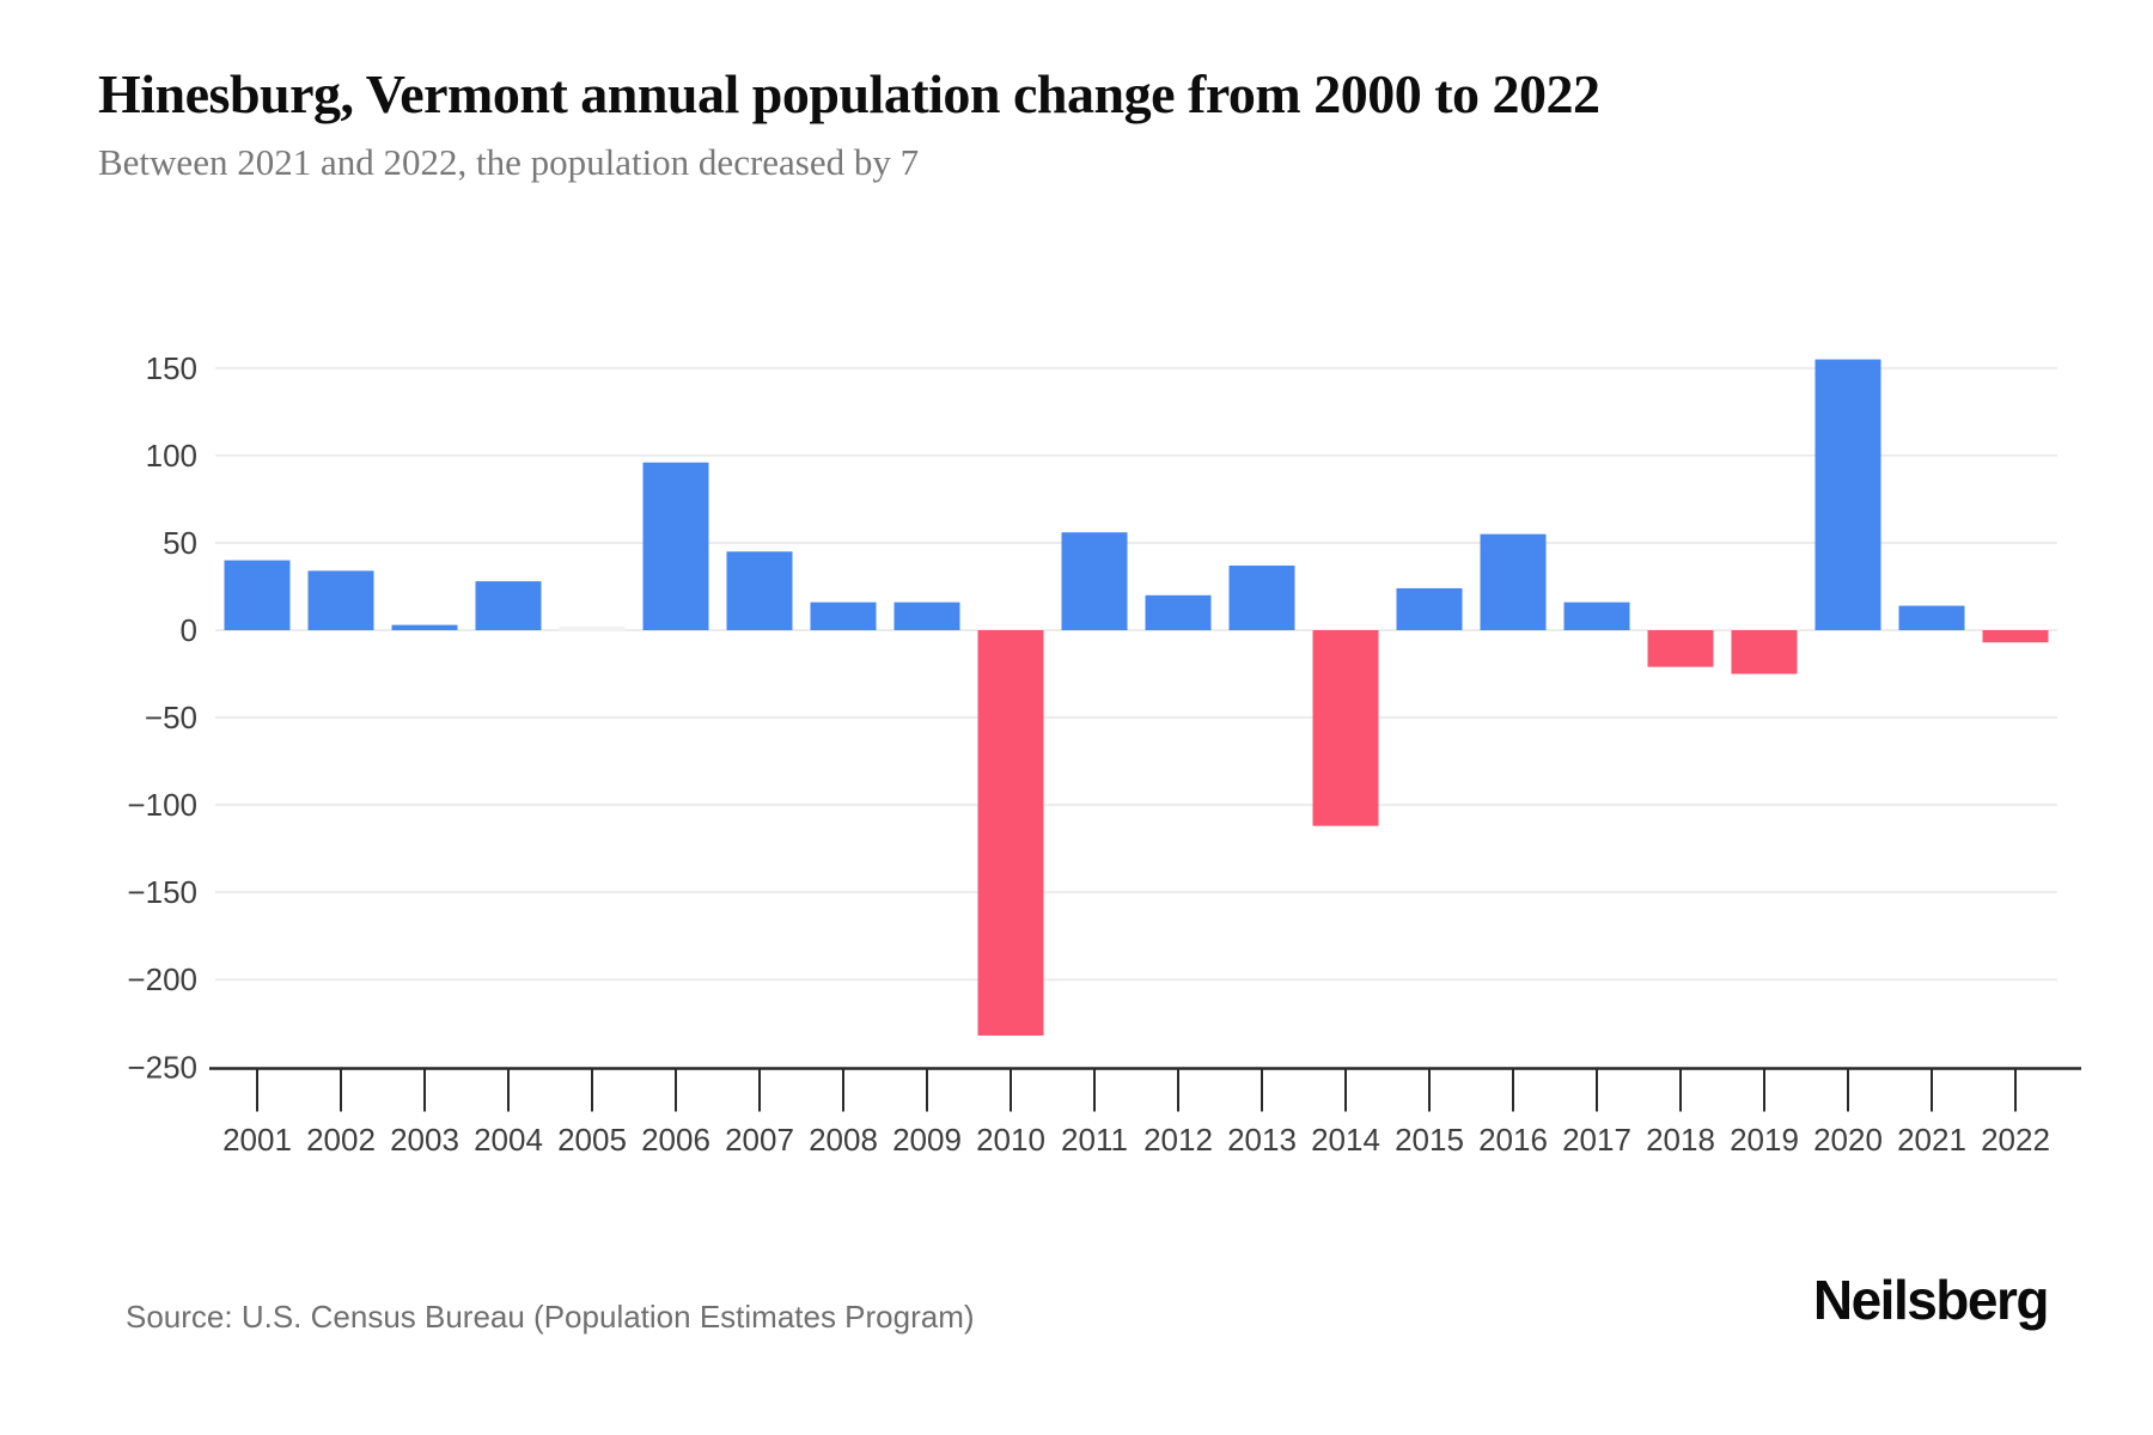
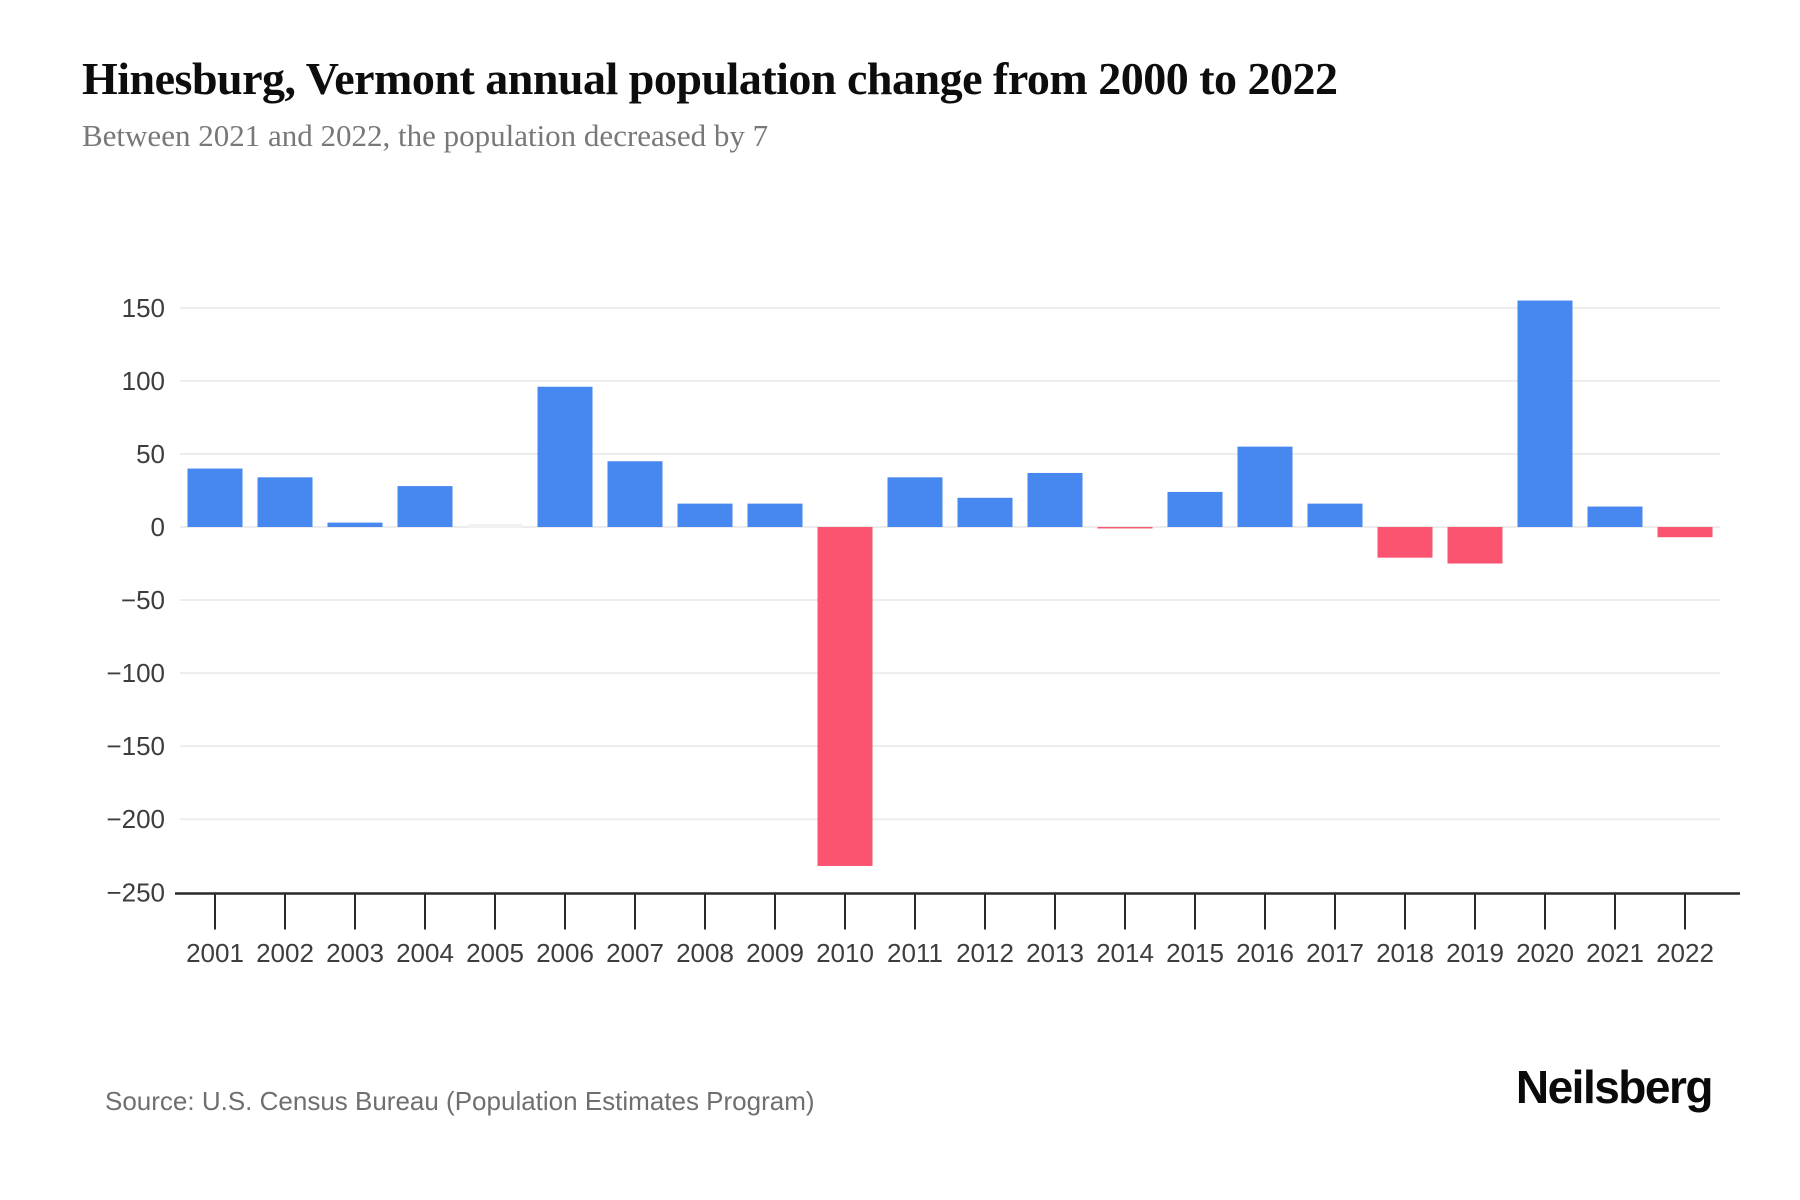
2011: 56 -> 34
2014: -112 -> -1
